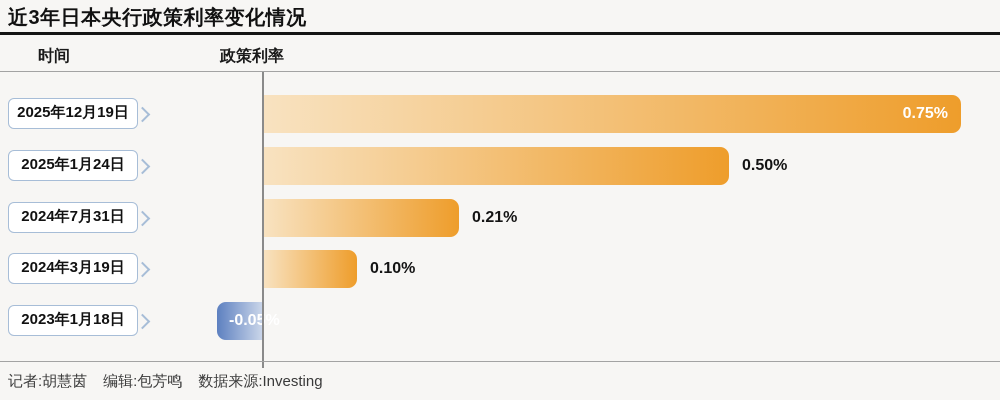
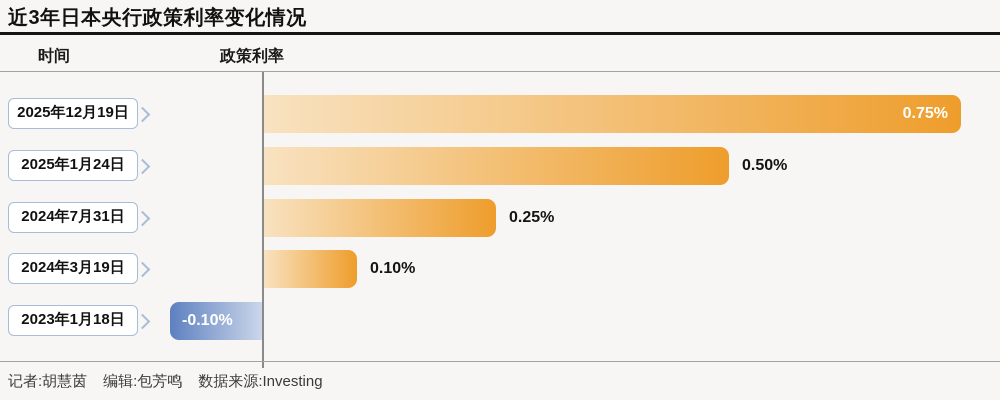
2024年7月31日: 0.21% -> 0.25%
2023年1月18日: -0.05% -> -0.10%
